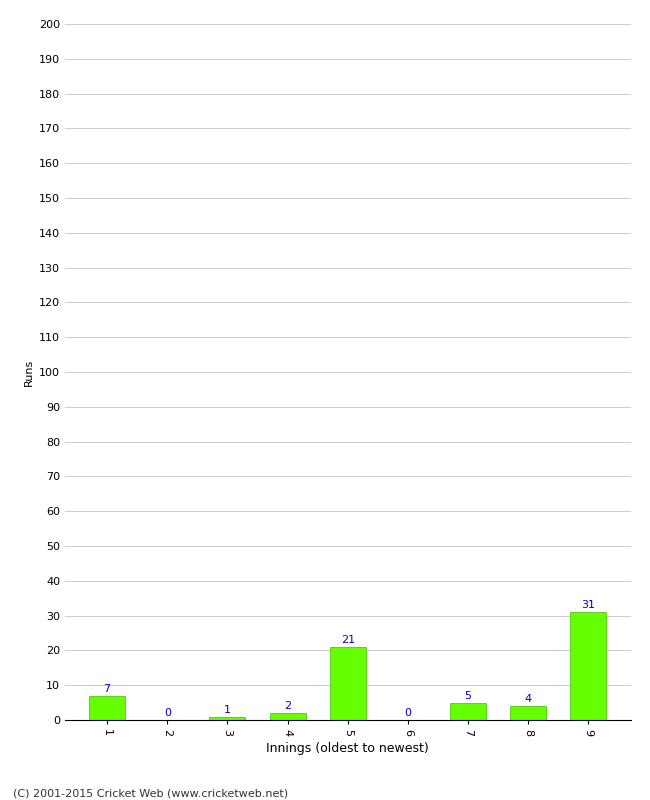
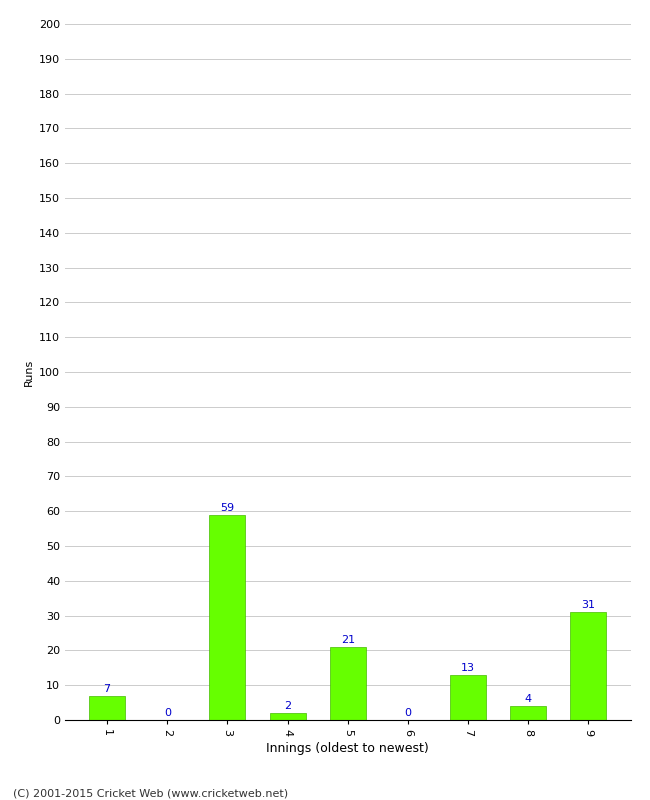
3: 1 -> 59
7: 5 -> 13
